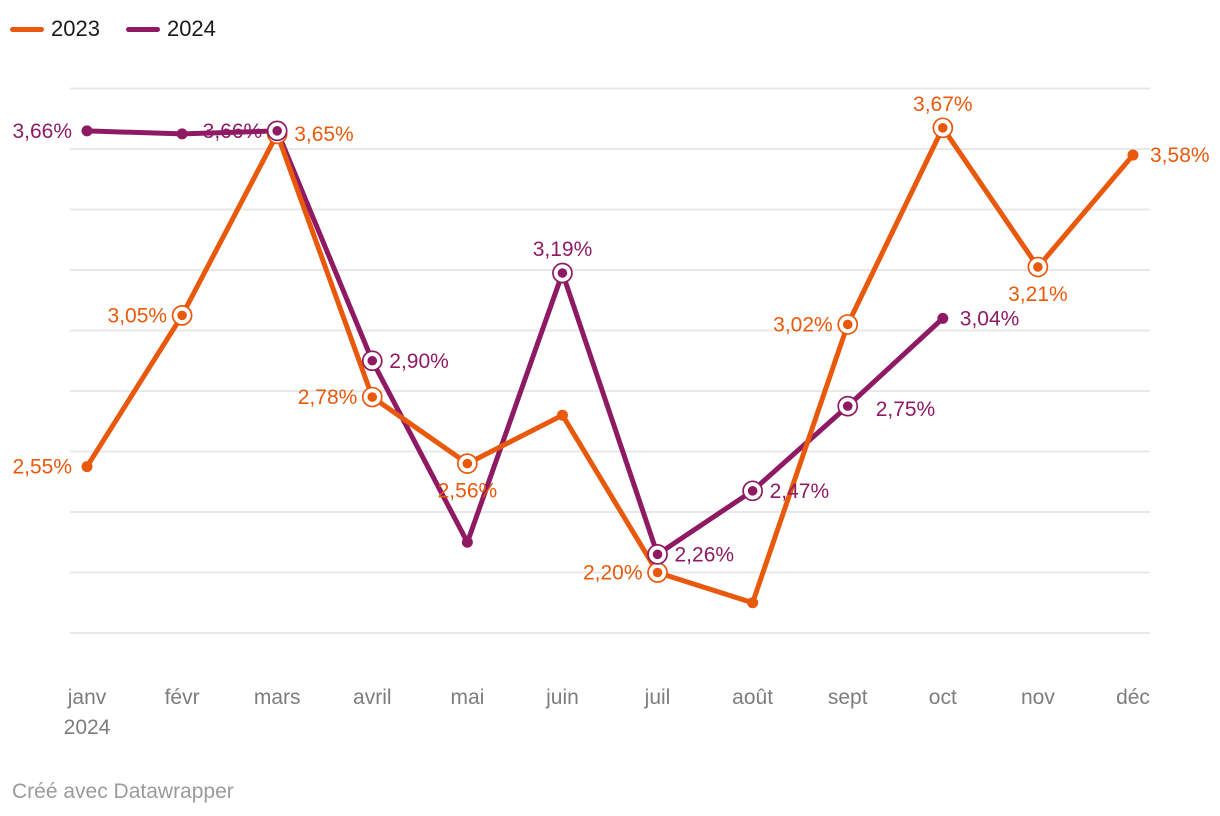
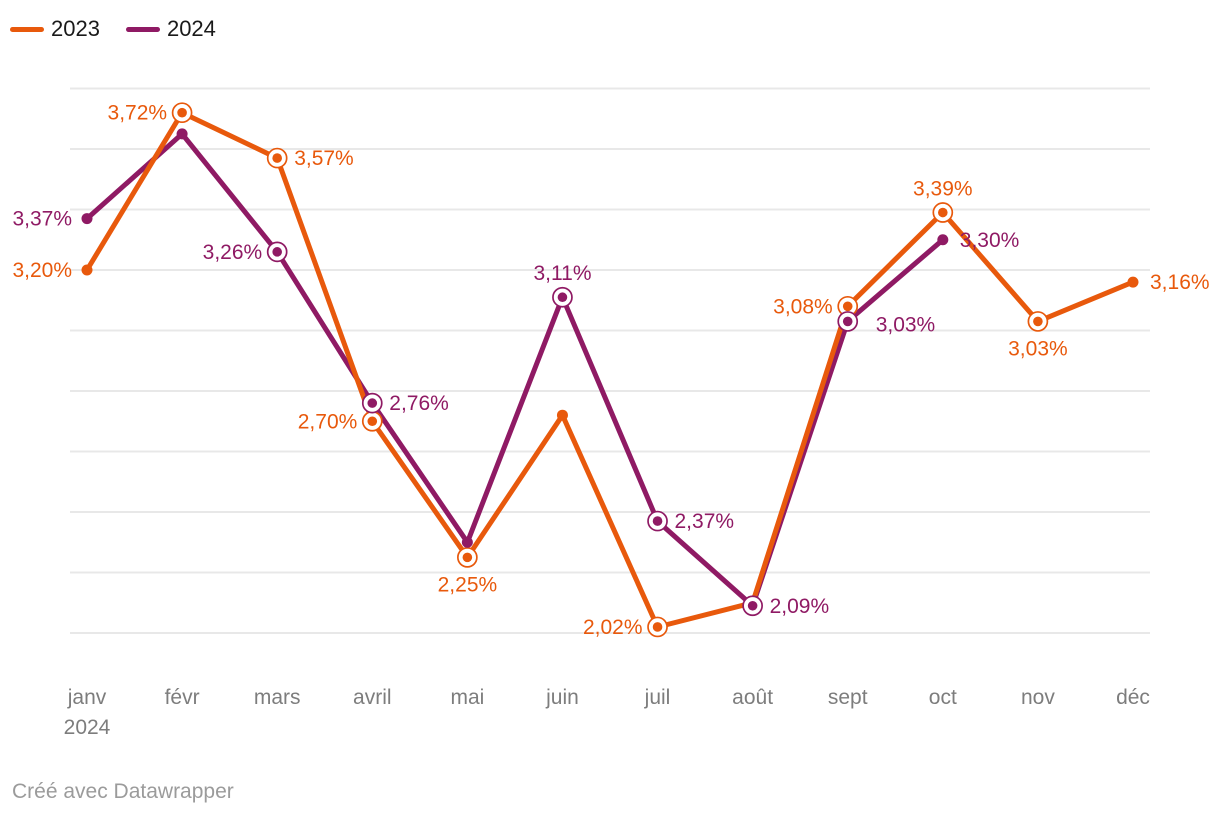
2023/janv: 2,55% -> 3,20%
2024/janv: 3,66% -> 3,37%
2023/févr: 3,05% -> 3,72%
2023/mars: 3,65% -> 3,57%
2024/mars: 3,66% -> 3,26%
2023/avril: 2,78% -> 2,70%
2024/avril: 2,90% -> 2,76%
2023/mai: 2,56% -> 2,25%
2024/juin: 3,19% -> 3,11%
2023/juil: 2,20% -> 2,02%
2024/juil: 2,26% -> 2,37%
2024/août: 2,47% -> 2,09%
2023/sept: 3,02% -> 3,08%
2024/sept: 2,75% -> 3,03%
2023/oct: 3,67% -> 3,39%
2024/oct: 3,04% -> 3,30%
2023/nov: 3,21% -> 3,03%
2023/déc: 3,58% -> 3,16%
